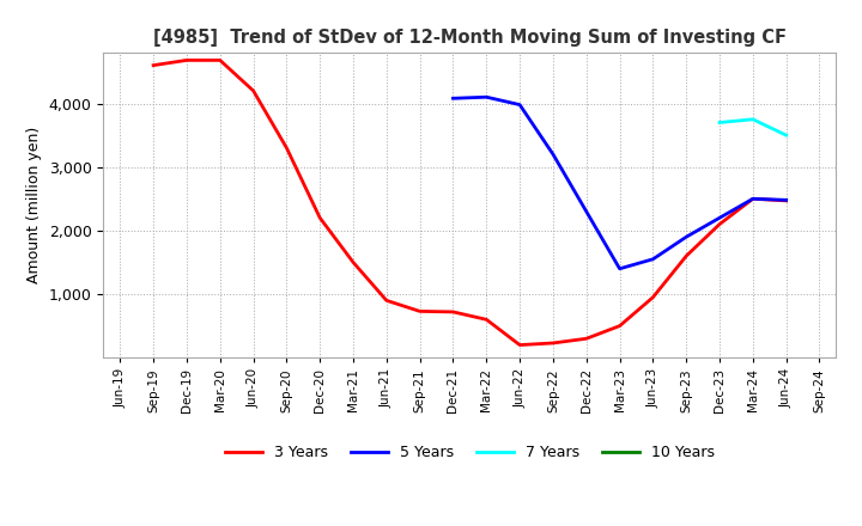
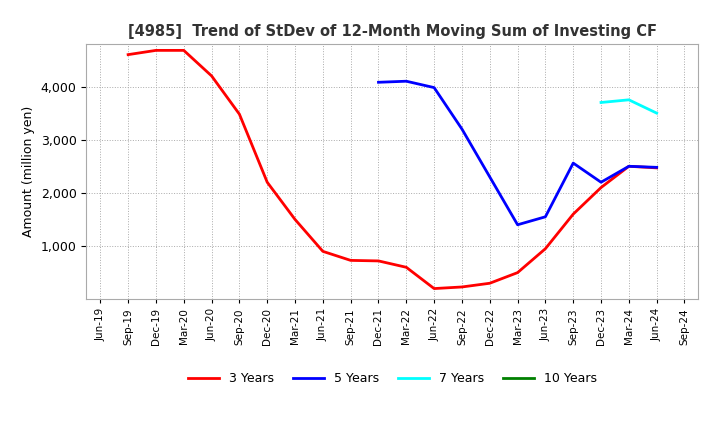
3 Years/Sep-20: 3,300 -> 3,480
5 Years/Sep-23: 1,900 -> 2,560
